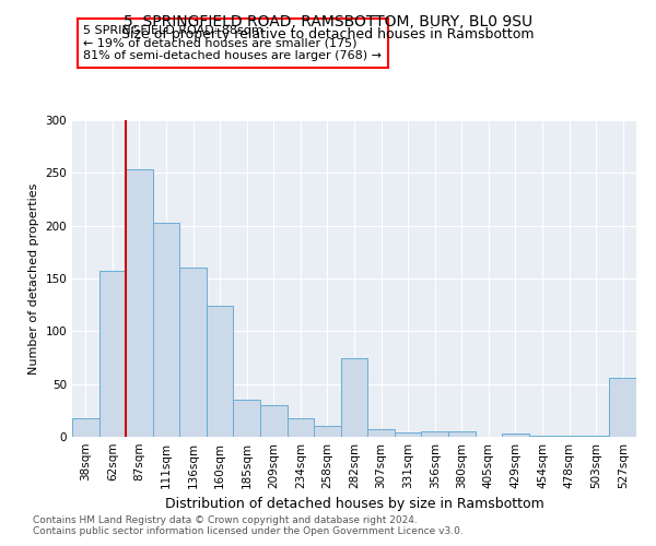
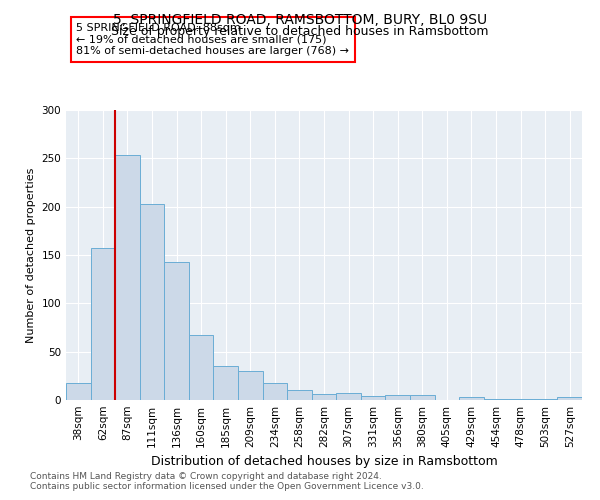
136sqm: 160 -> 143
160sqm: 124 -> 67
282sqm: 74 -> 6
527sqm: 56 -> 3
